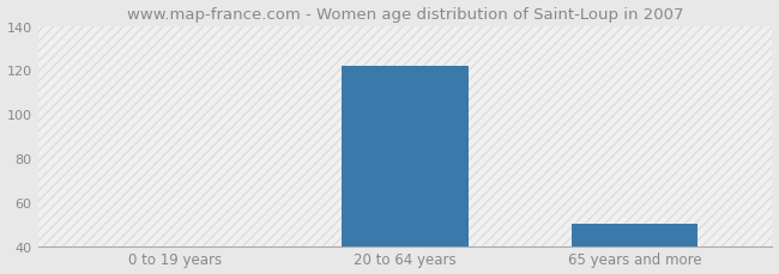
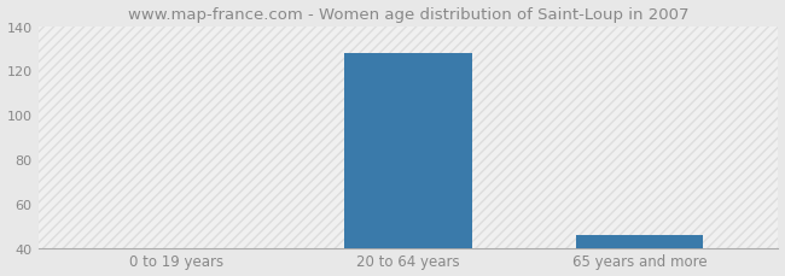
20 to 64 years: 122 -> 128
65 years and more: 50 -> 46
